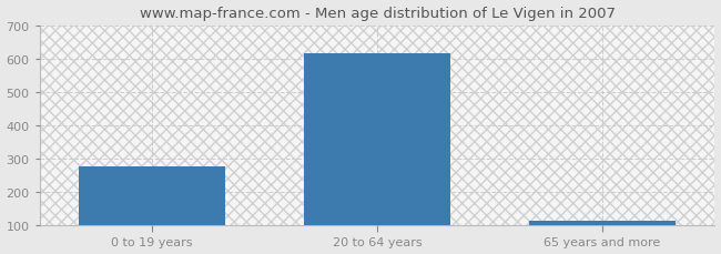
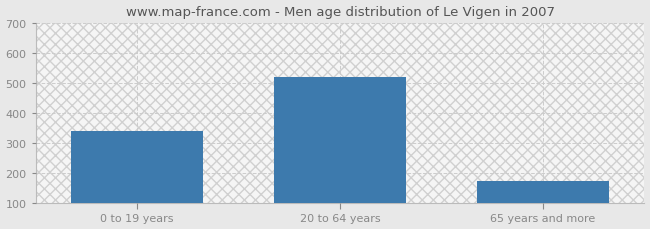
0 to 19 years: 275 -> 340
20 to 64 years: 617 -> 520
65 years and more: 115 -> 175
